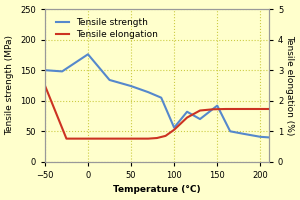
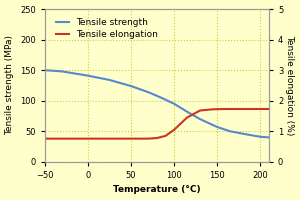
Tensile elongation/−50: 2.50 -> 0.76
Tensile strength/0: 176 -> 141
Tensile strength/100: 56 -> 95
Tensile strength/150: 92 -> 57
